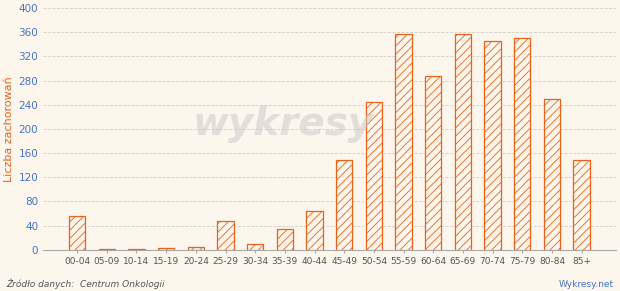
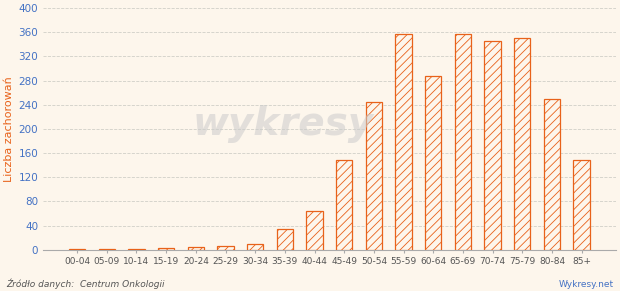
00-04: 56 -> 1
25-29: 48 -> 7
